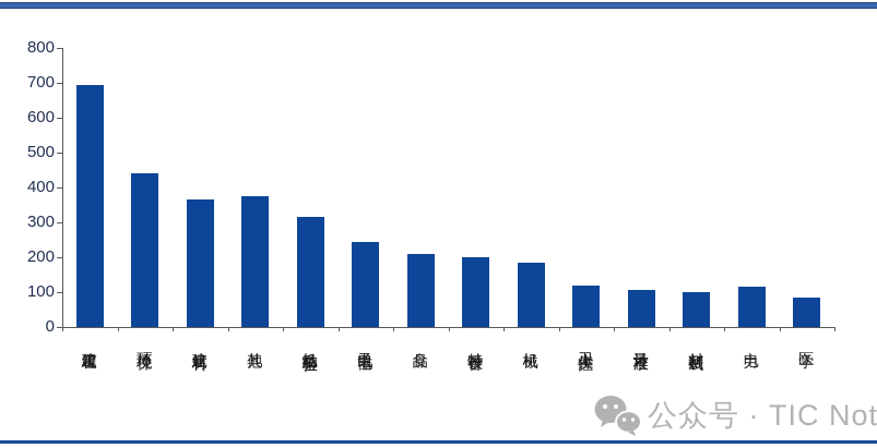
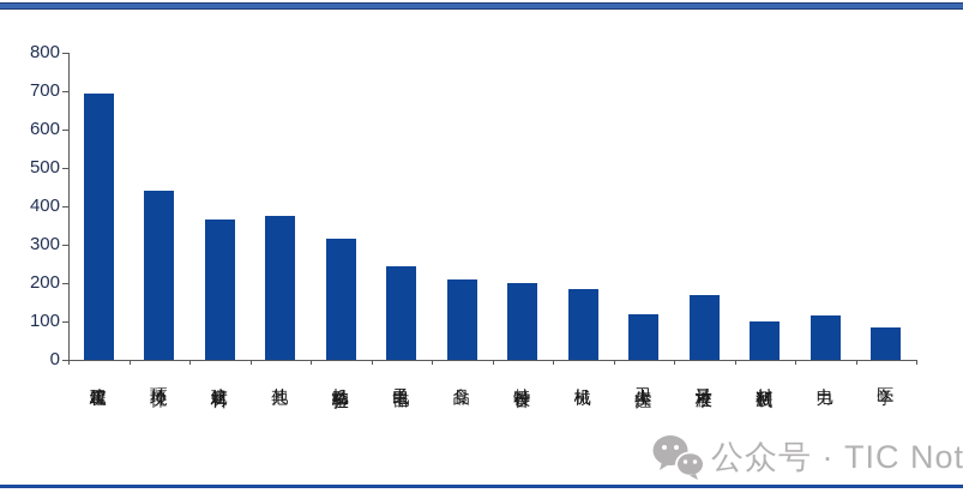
计量校准: 100 -> 170
